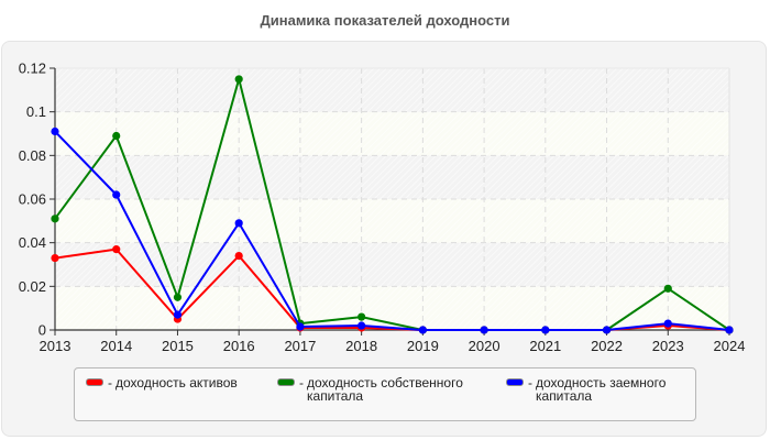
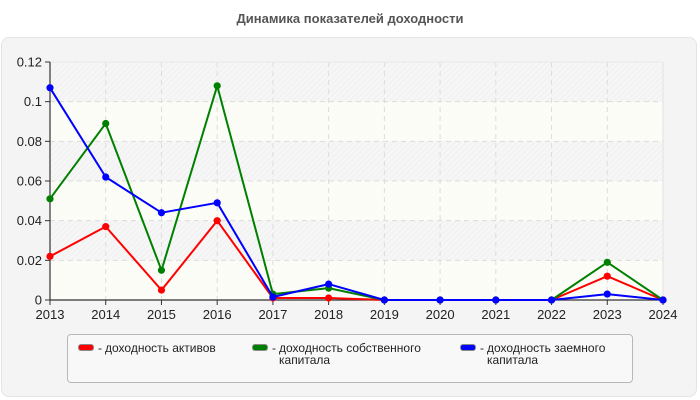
доходность активов/2013: 0.033 -> 0.022
доходность заемного капитала/2013: 0.091 -> 0.107
доходность заемного капитала/2015: 0.007 -> 0.044
доходность активов/2016: 0.034 -> 0.040
доходность собственного капитала/2016: 0.115 -> 0.108
доходность заемного капитала/2018: 0.002 -> 0.008
доходность активов/2023: 0.002 -> 0.012
